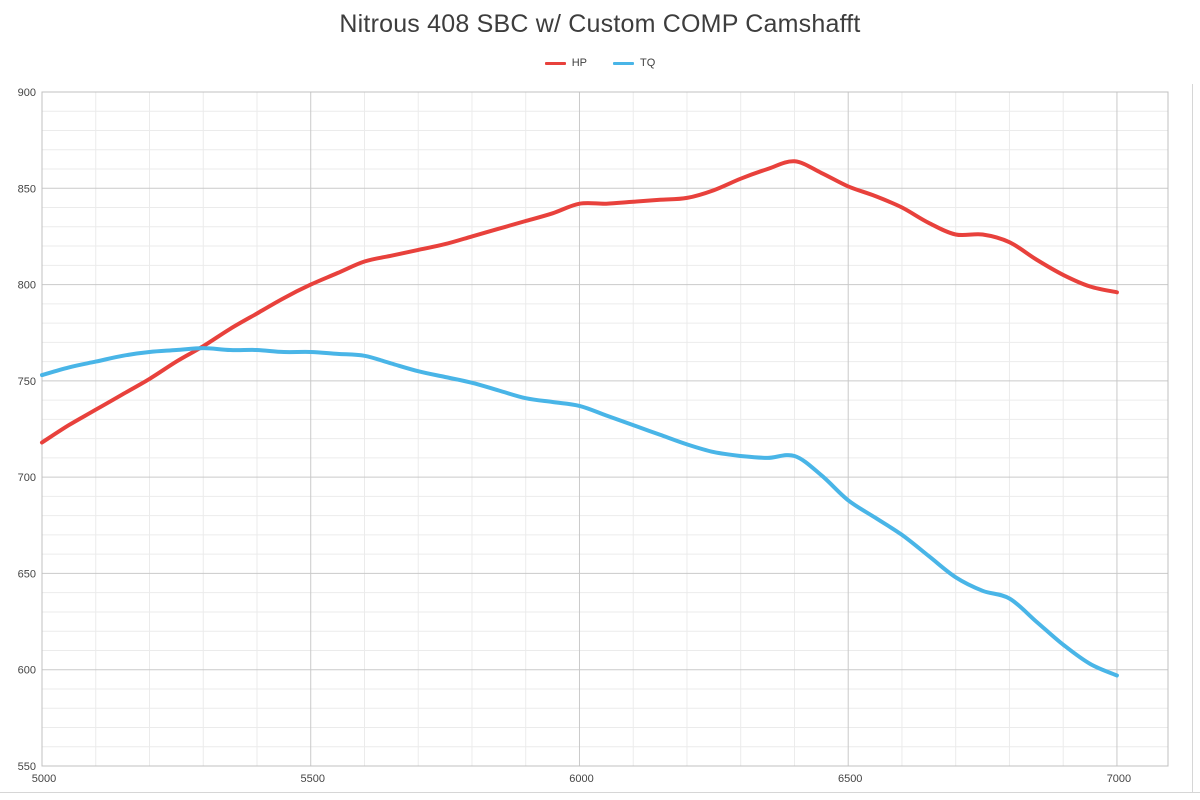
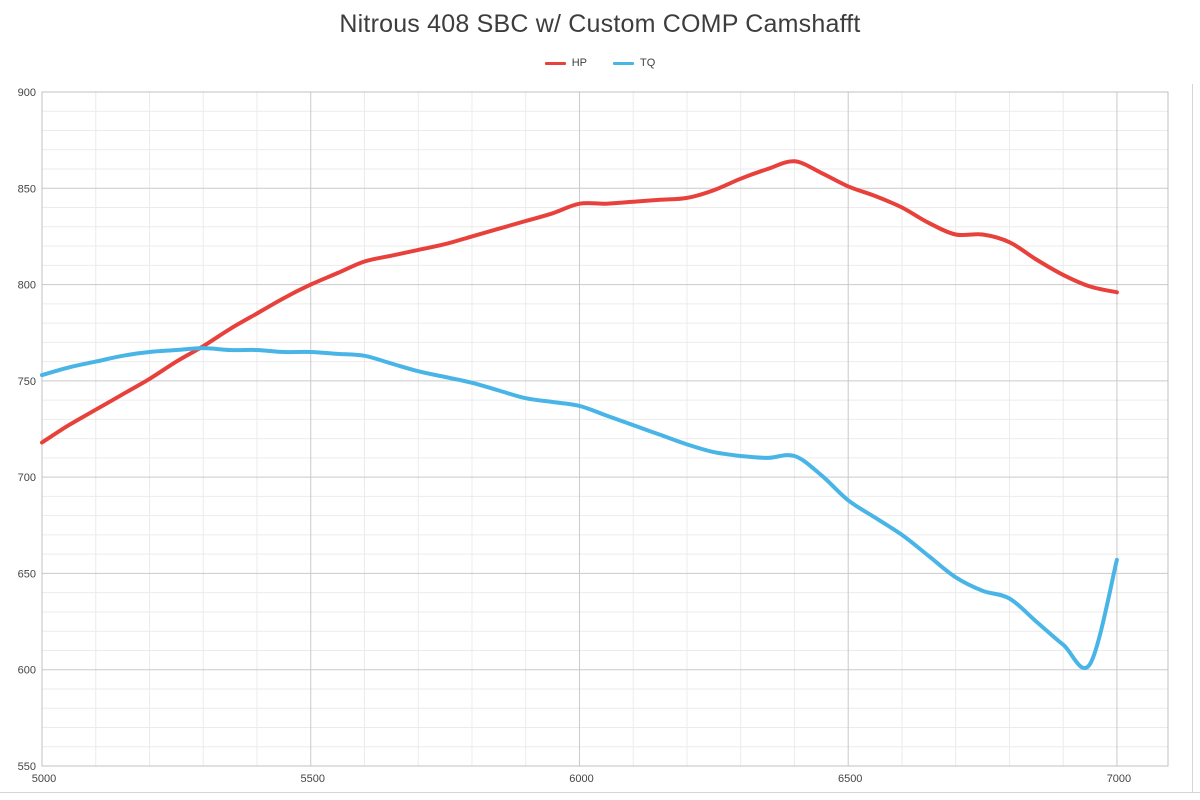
TQ/7000: 597 -> 657
